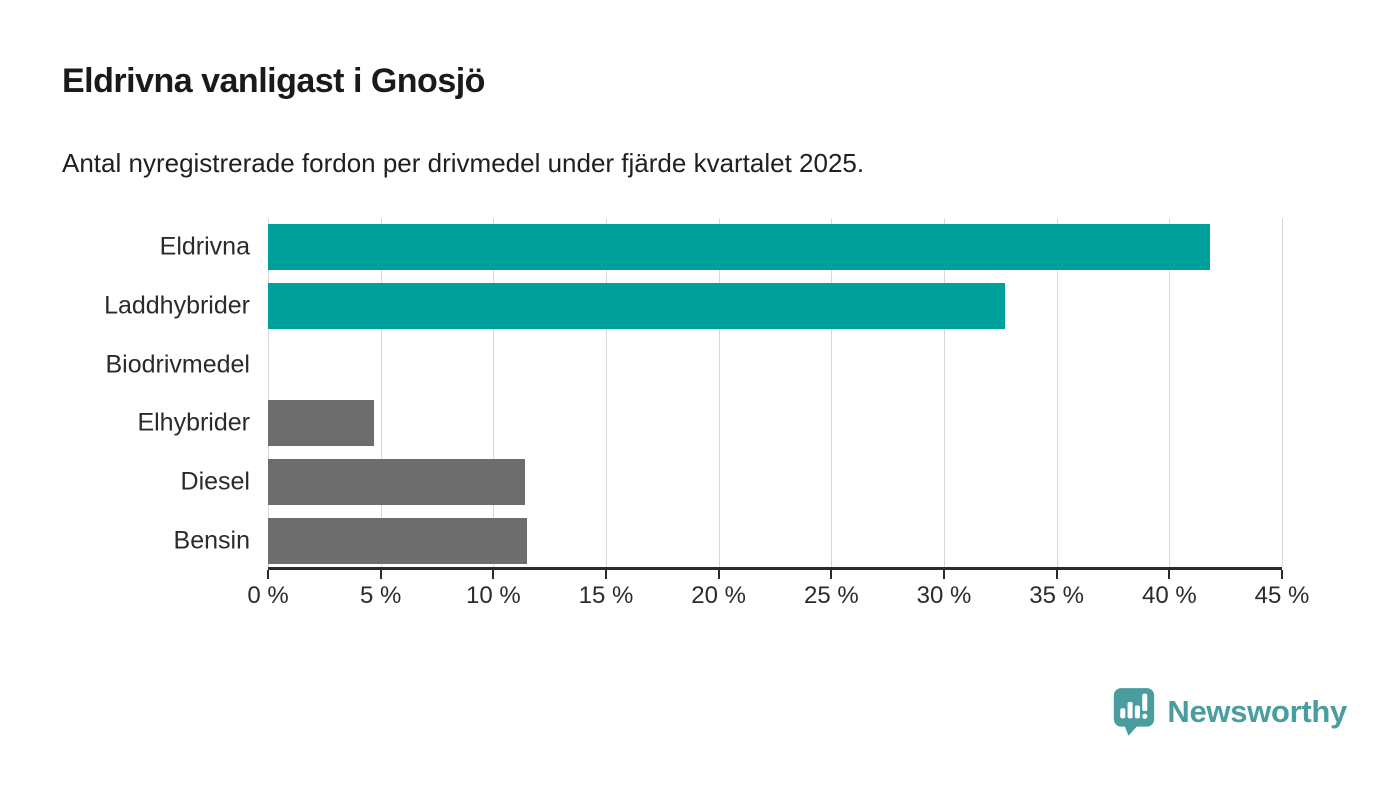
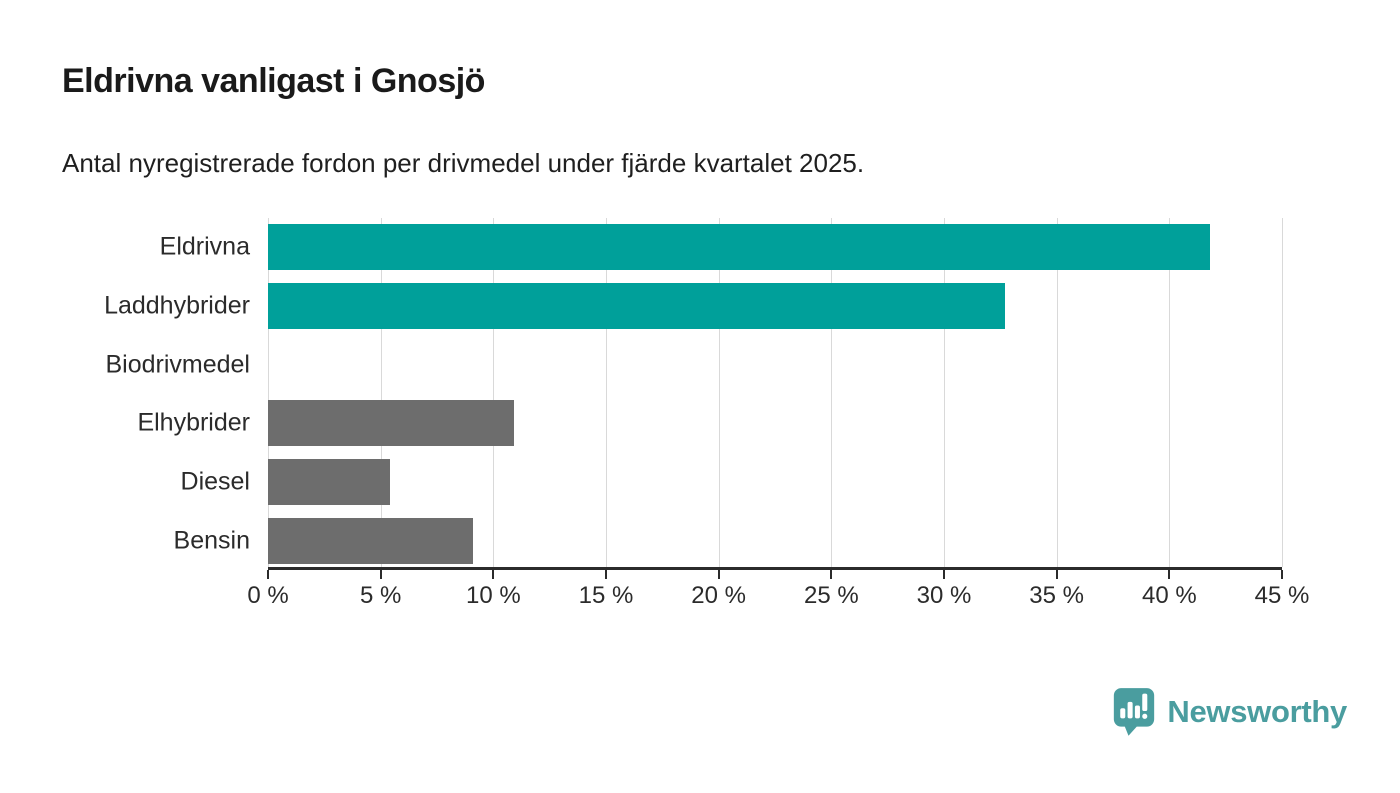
Elhybrider: 4.7% -> 10.9%
Diesel: 11.4% -> 5.4%
Bensin: 11.5% -> 9.1%
